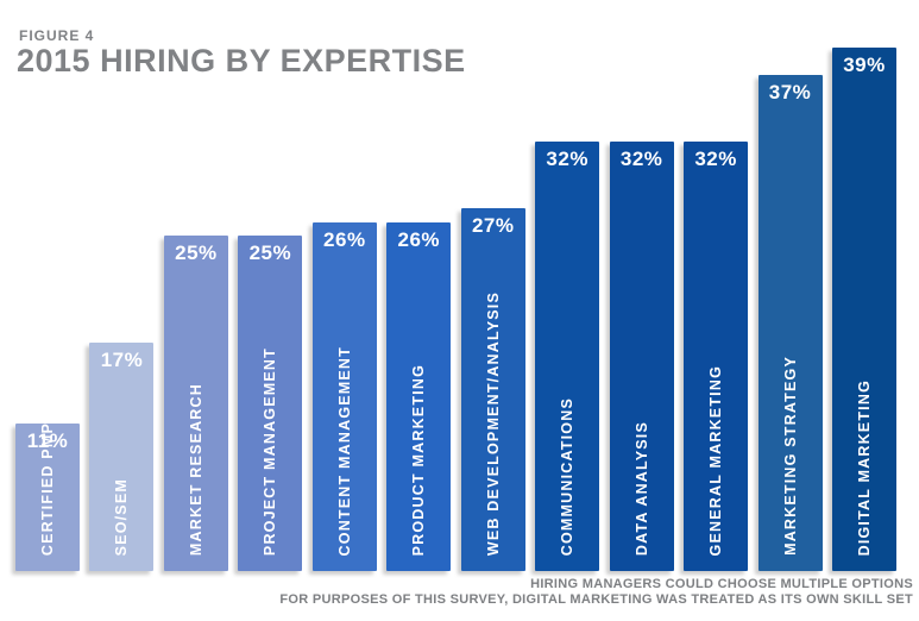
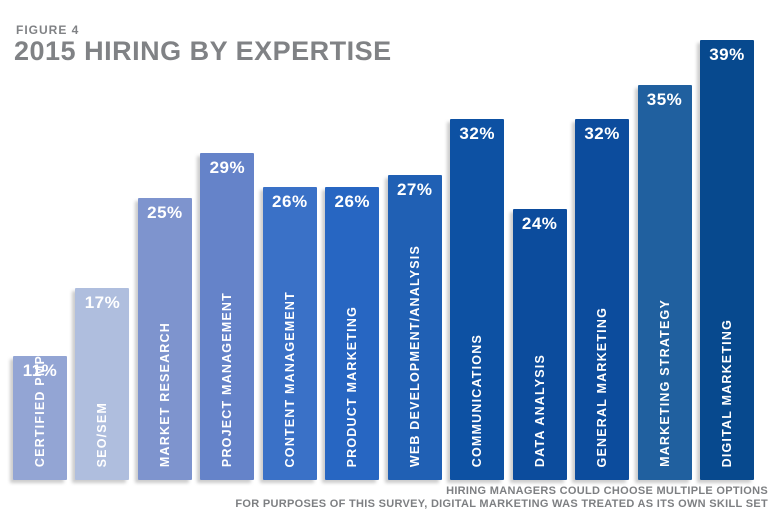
PROJECT MANAGEMENT: 25% -> 29%
DATA ANALYSIS: 32% -> 24%
MARKETING STRATEGY: 37% -> 35%
